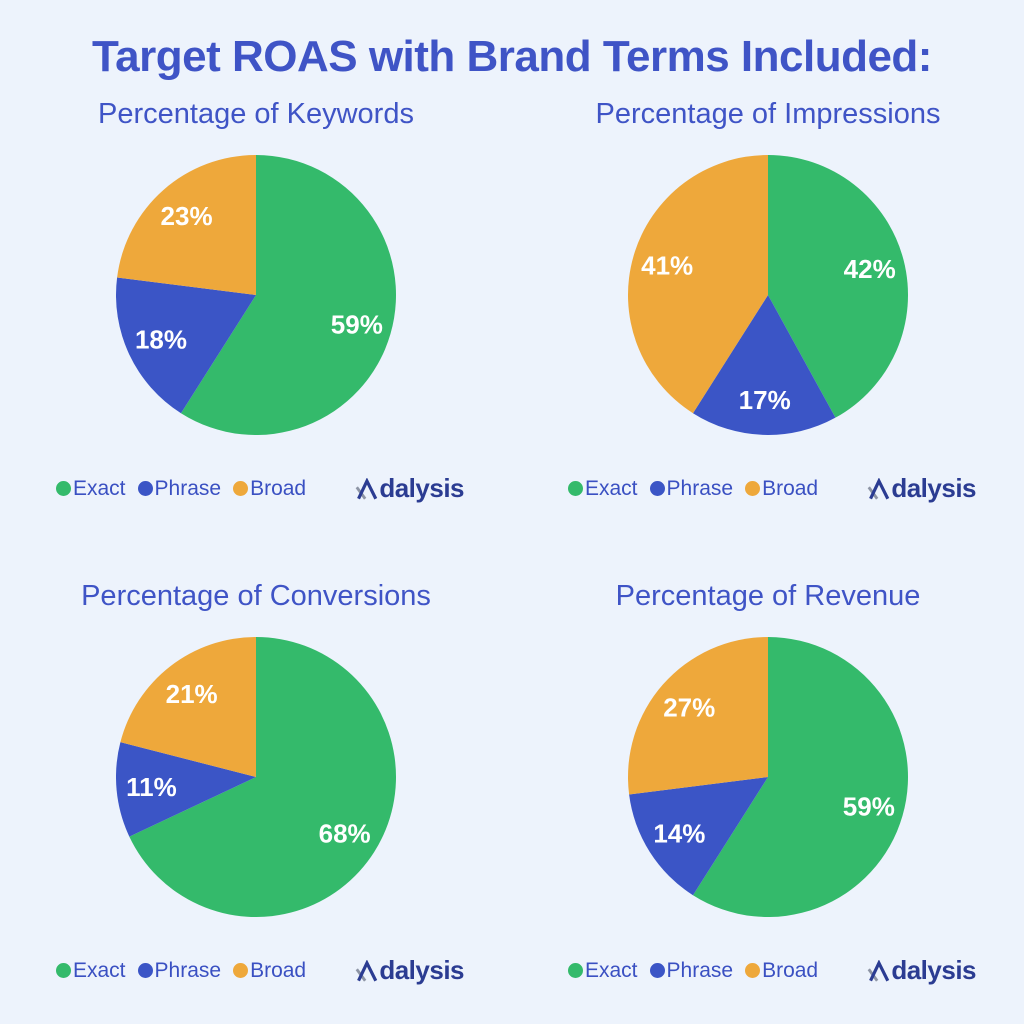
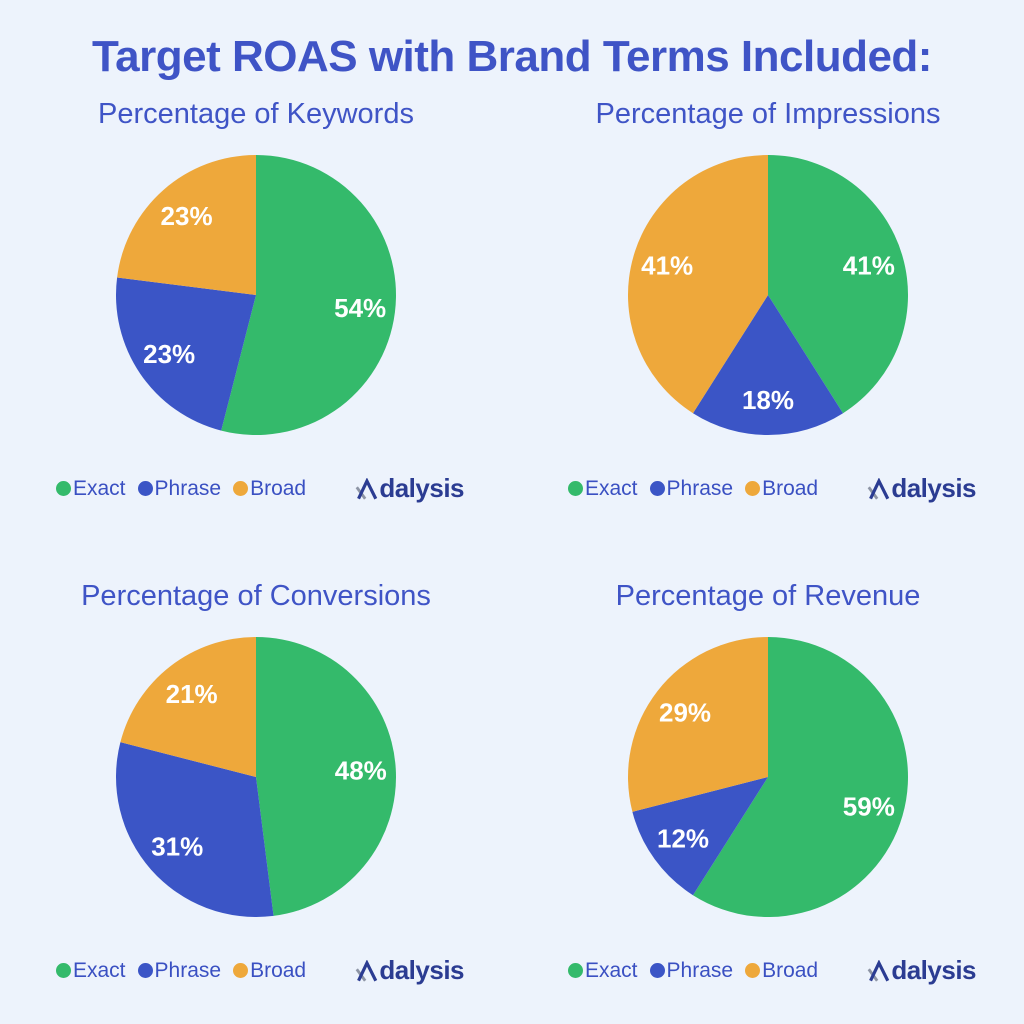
Percentage of Keywords/Exact: 59% -> 54%
Percentage of Keywords/Phrase: 18% -> 23%
Percentage of Impressions/Exact: 42% -> 41%
Percentage of Impressions/Phrase: 17% -> 18%
Percentage of Conversions/Exact: 68% -> 48%
Percentage of Conversions/Phrase: 11% -> 31%
Percentage of Revenue/Phrase: 14% -> 12%
Percentage of Revenue/Broad: 27% -> 29%
